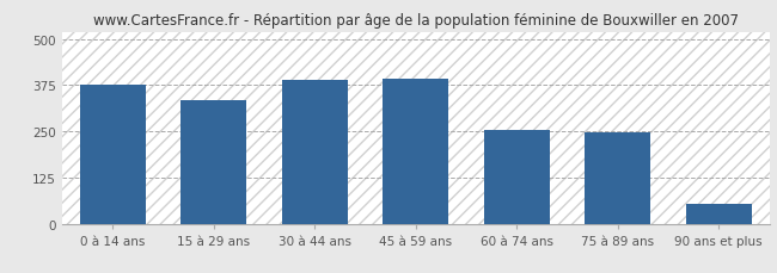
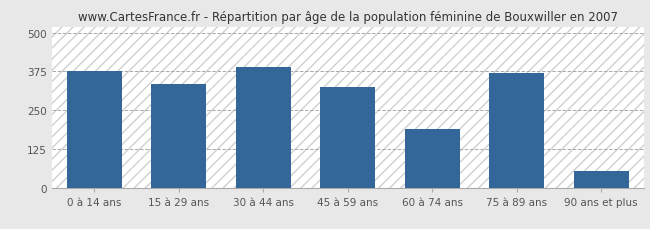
45 à 59 ans: 393 -> 325
60 à 74 ans: 253 -> 190
75 à 89 ans: 247 -> 370
